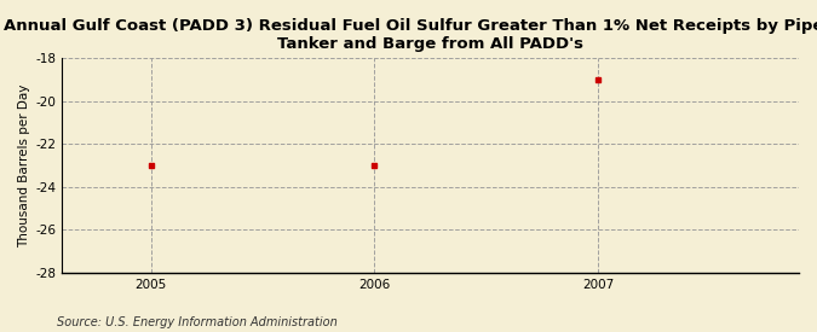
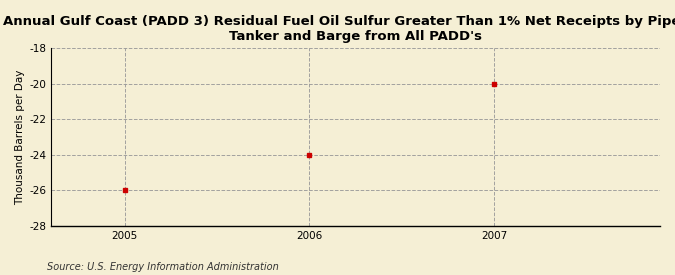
2005: -23 -> -26
2006: -23 -> -24
2007: -19 -> -20
